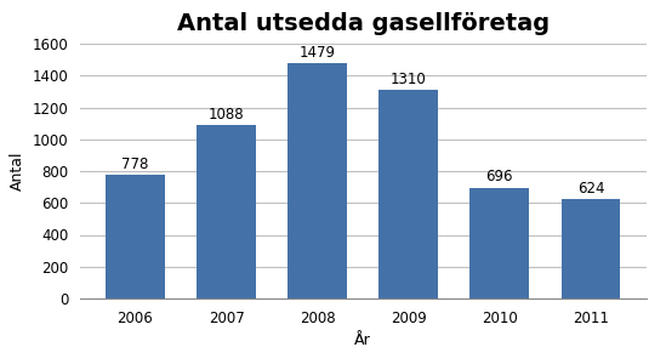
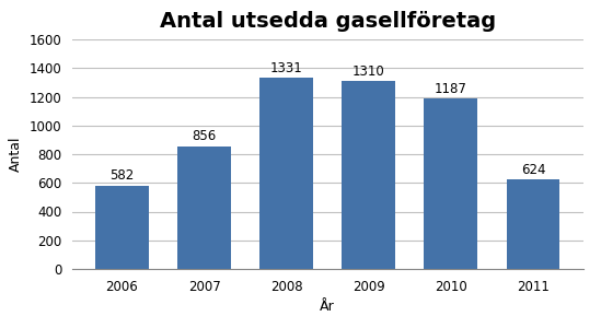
2006: 778 -> 582
2007: 1088 -> 856
2008: 1479 -> 1331
2010: 696 -> 1187
